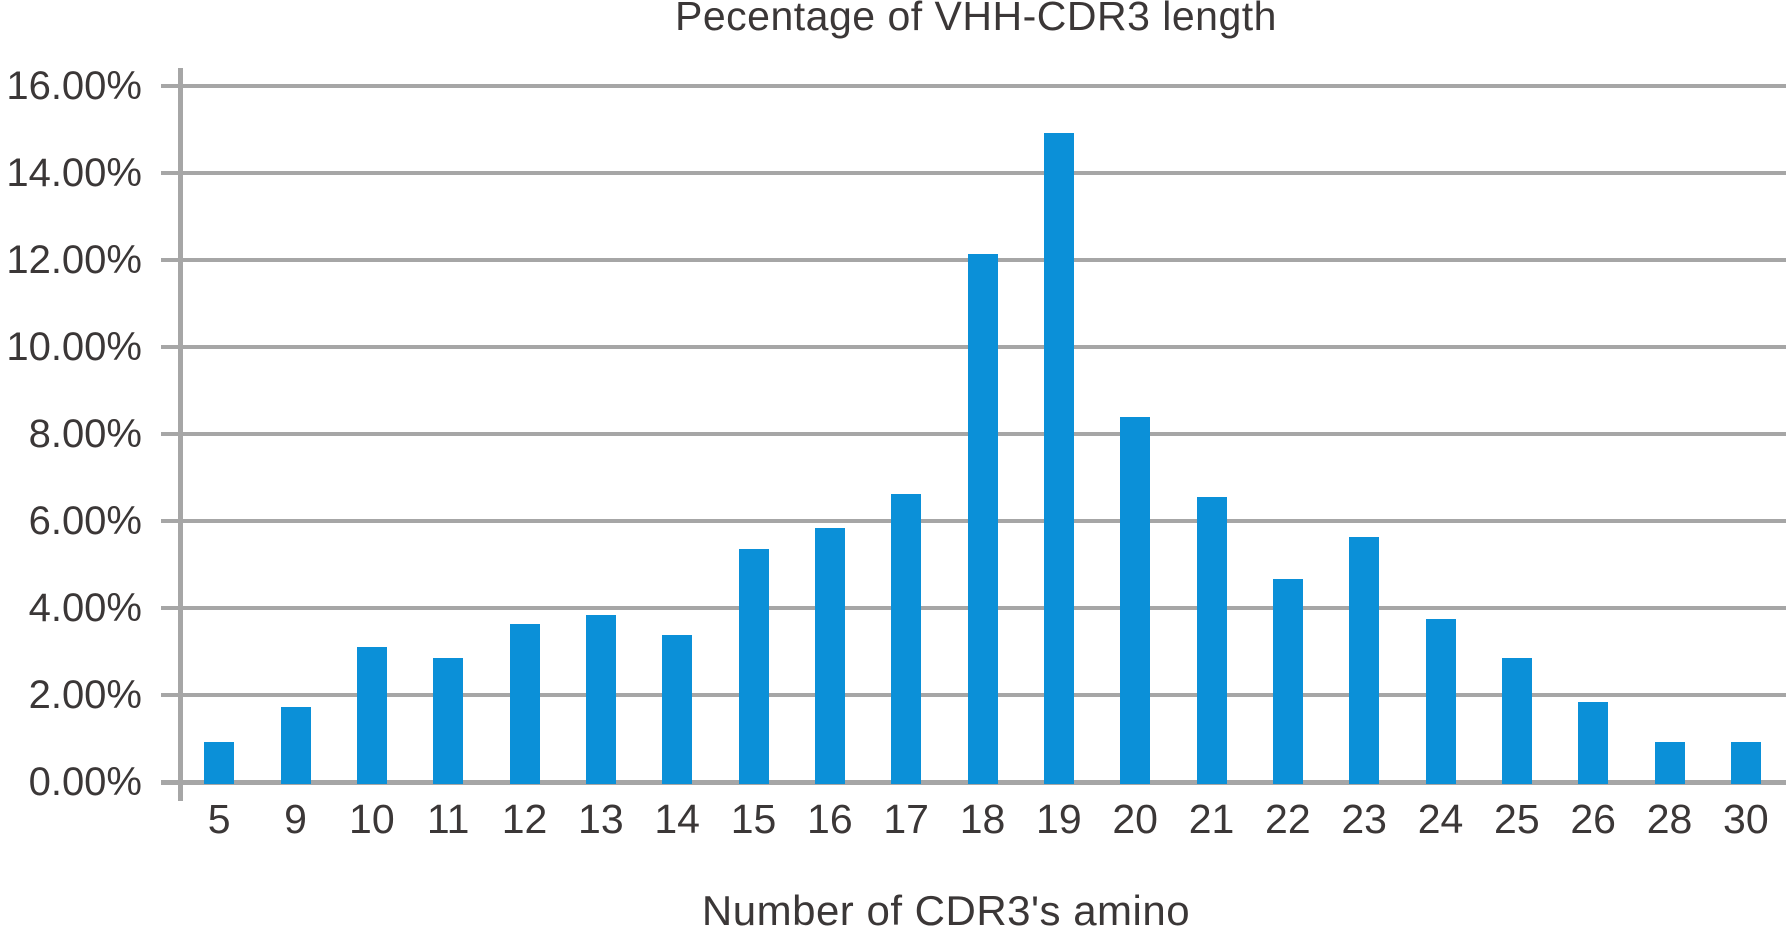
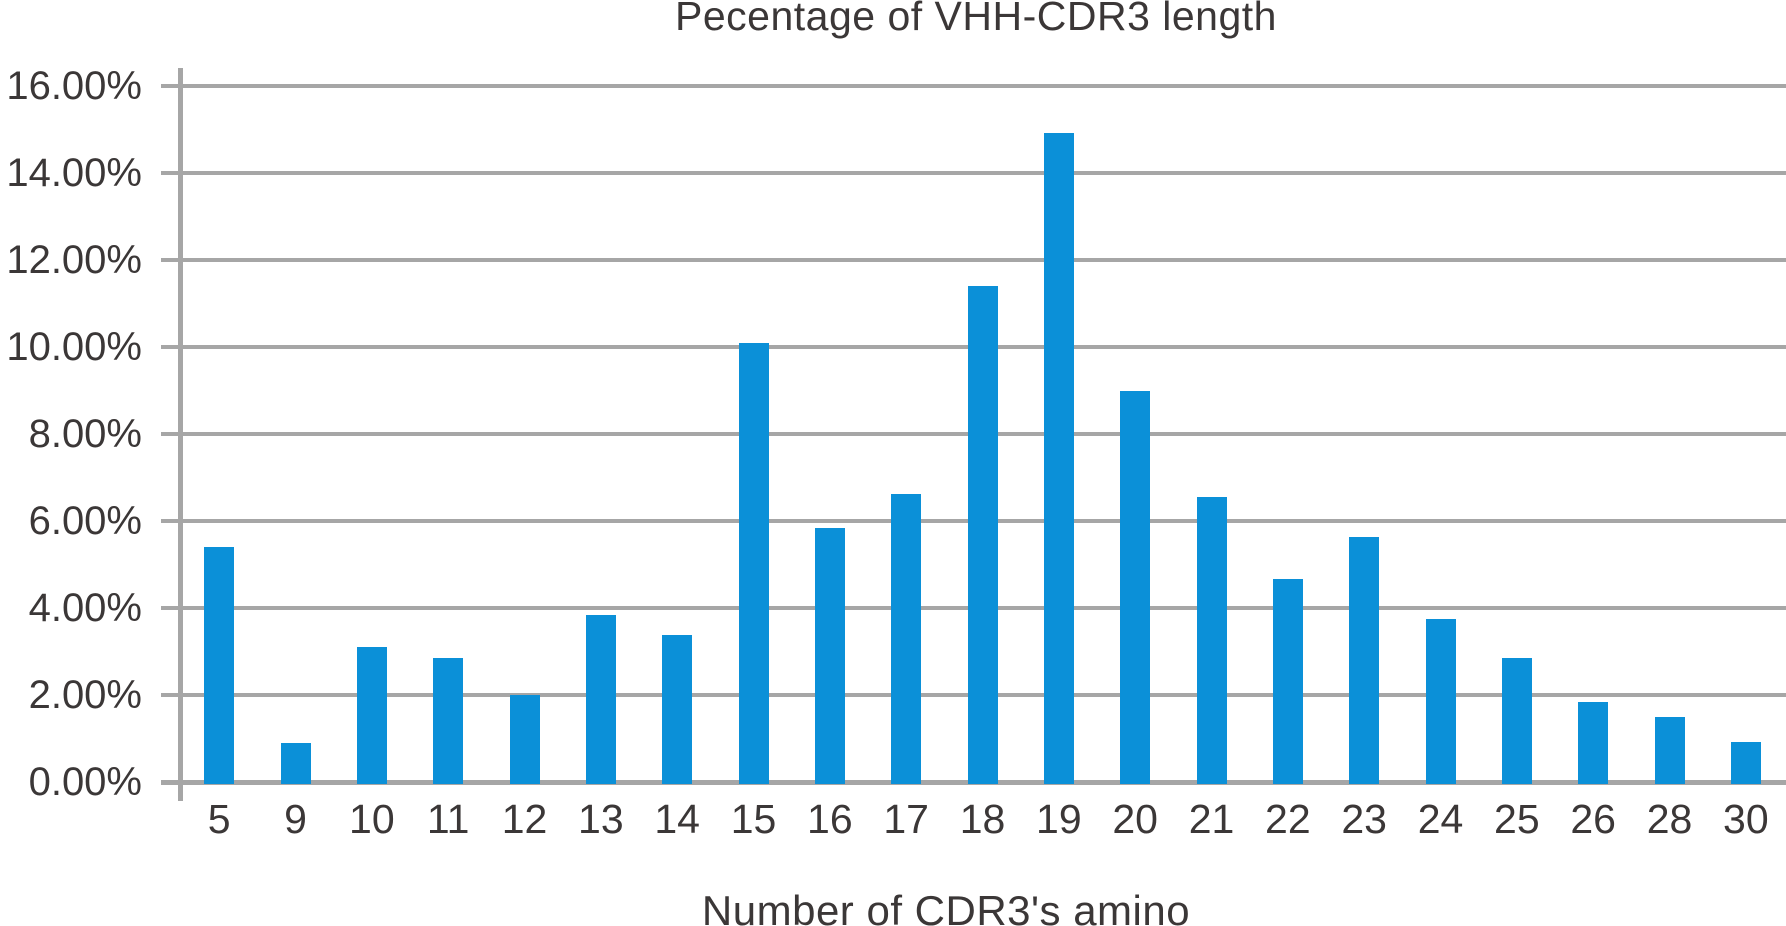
5: 0.9% -> 5.4%
9: 1.7% -> 0.9%
12: 3.6% -> 2.0%
15: 5.3% -> 10.1%
18: 12.1% -> 11.4%
20: 8.4% -> 9.0%
28: 0.9% -> 1.5%
